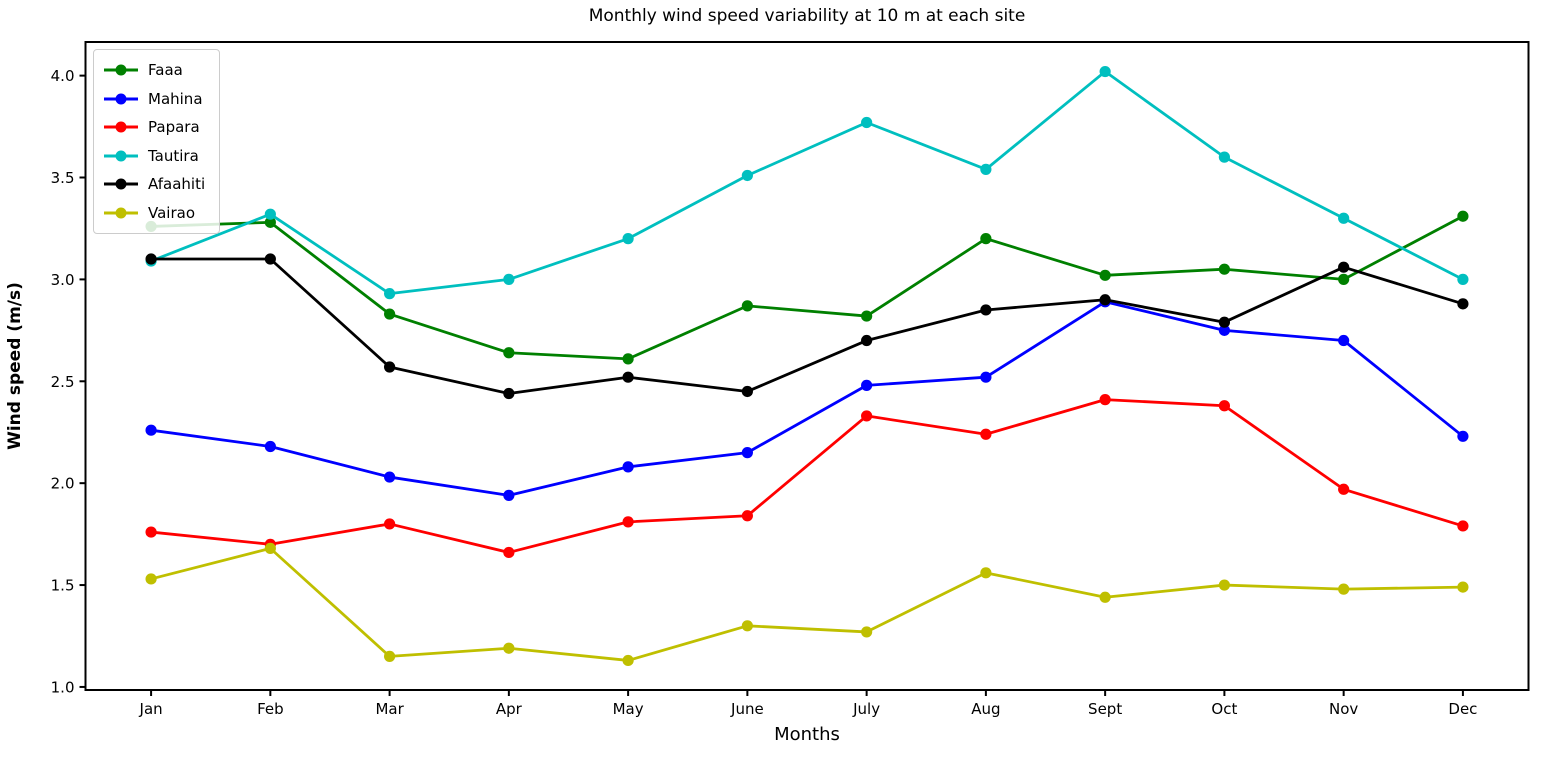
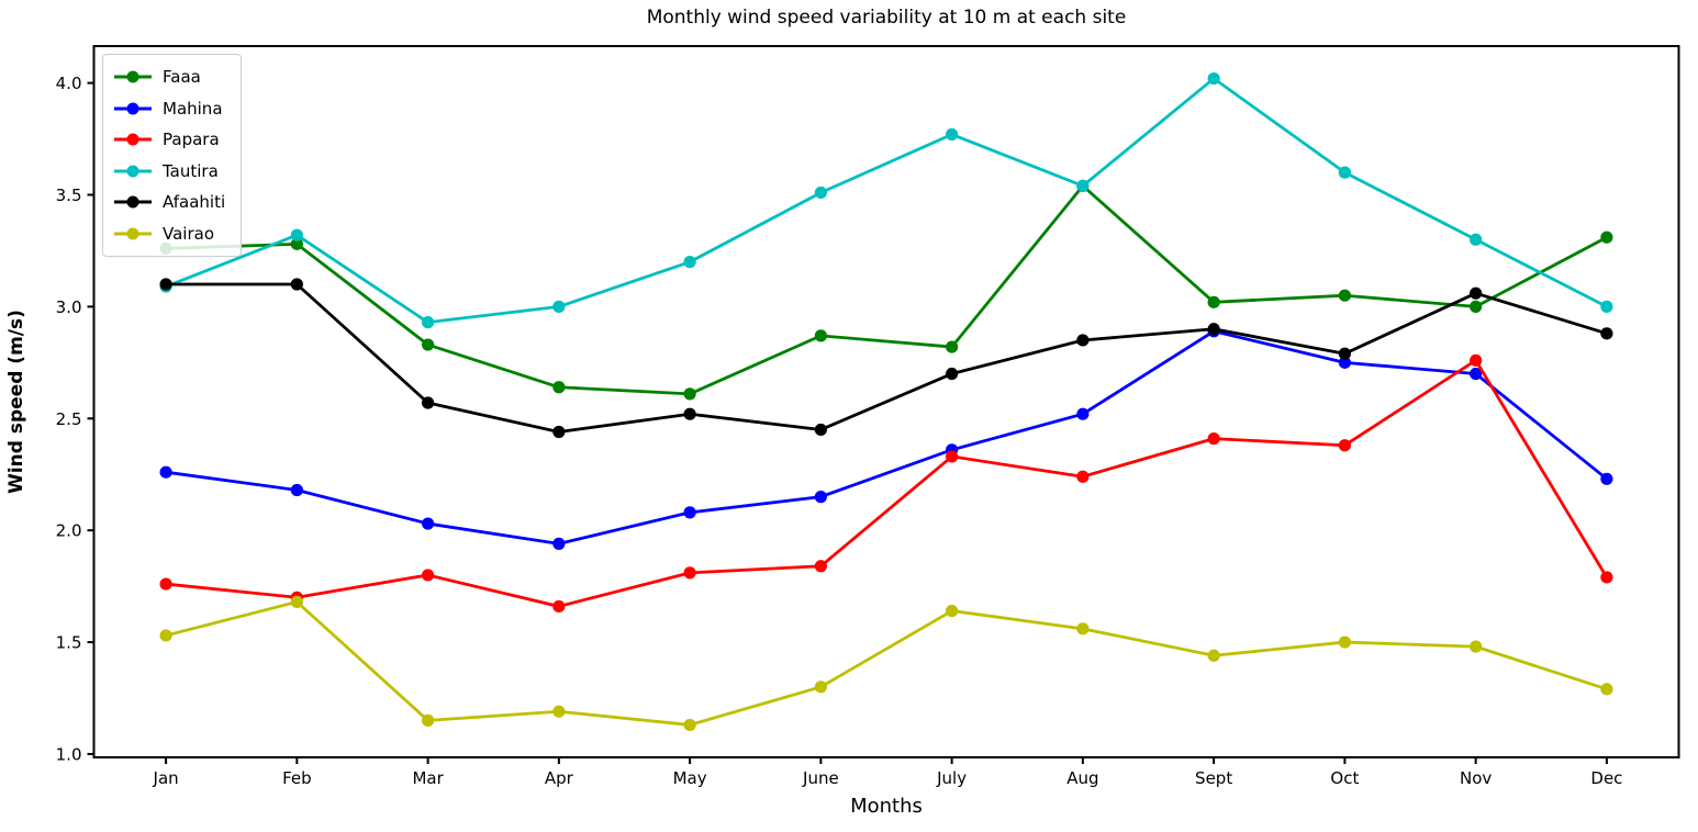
Mahina/July: 2.48 -> 2.36
Vairao/July: 1.27 -> 1.64
Faaa/Aug: 3.20 -> 3.54
Papara/Nov: 1.97 -> 2.76
Vairao/Dec: 1.49 -> 1.29
